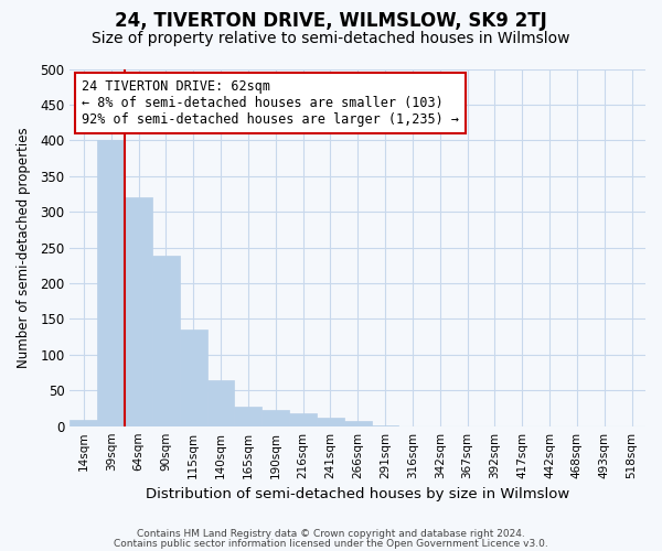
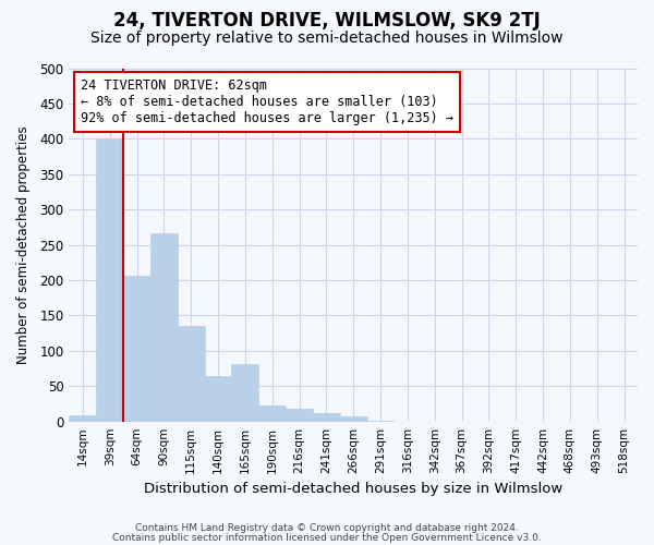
64sqm: 320 -> 206
90sqm: 238 -> 266
165sqm: 27 -> 82
